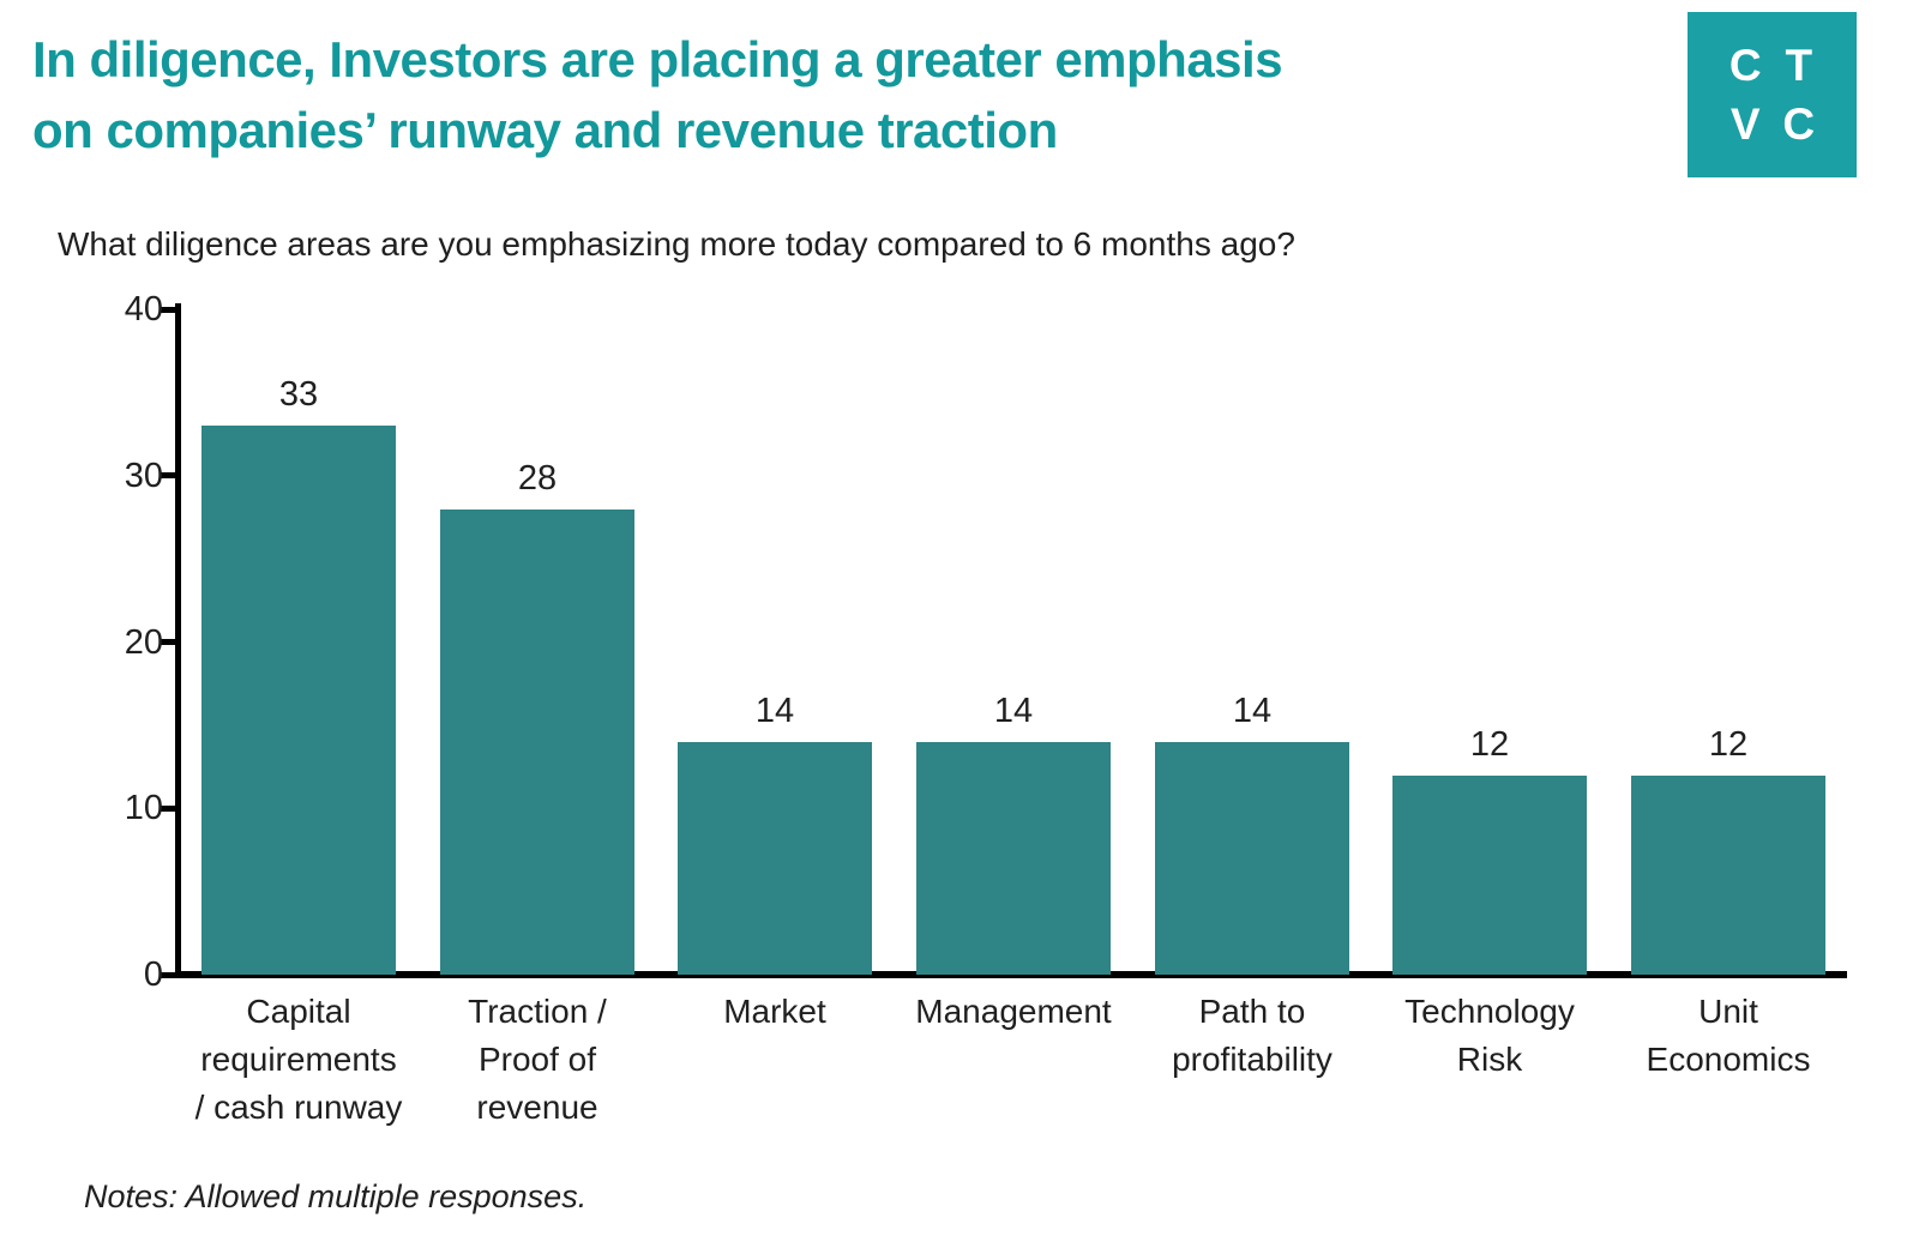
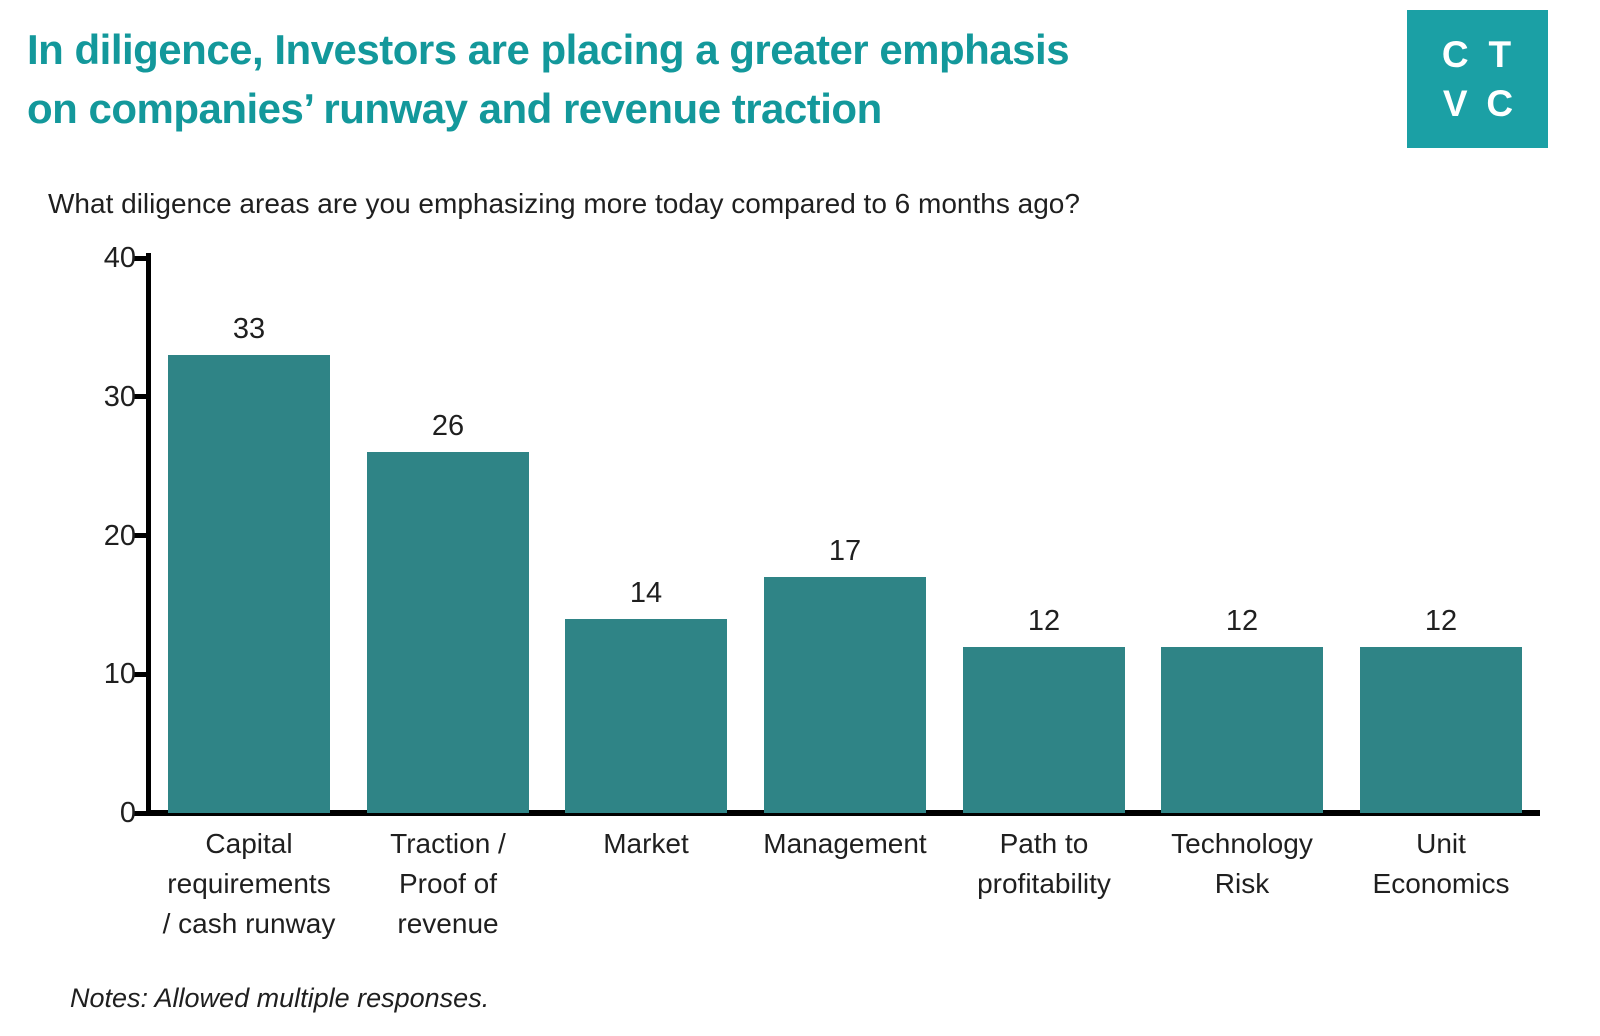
Traction / Proof of revenue: 28 -> 26
Management: 14 -> 17
Path to profitability: 14 -> 12
